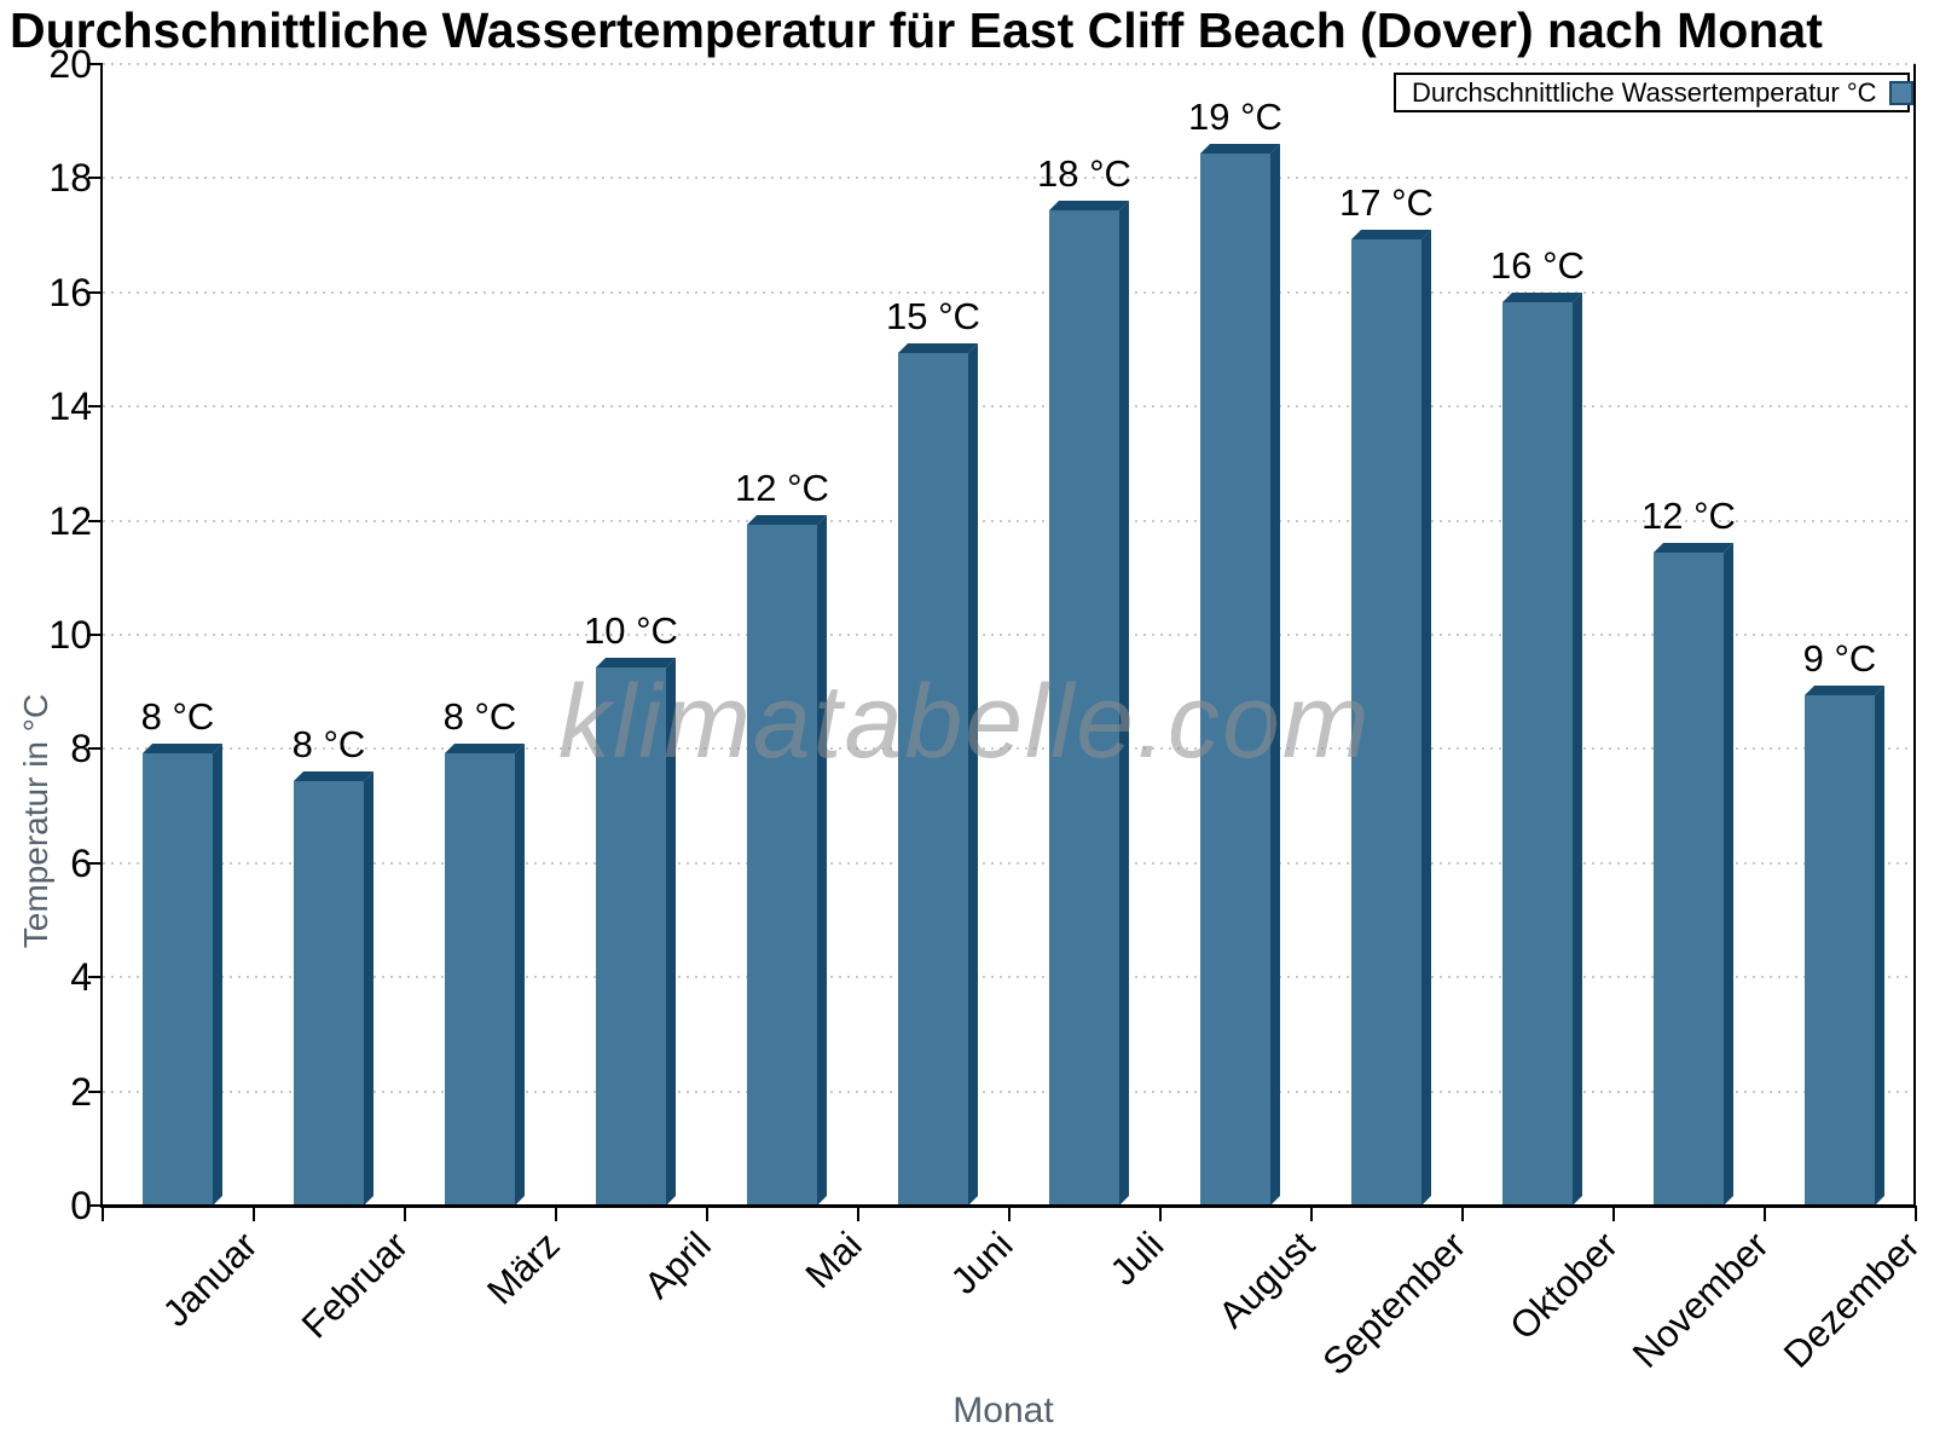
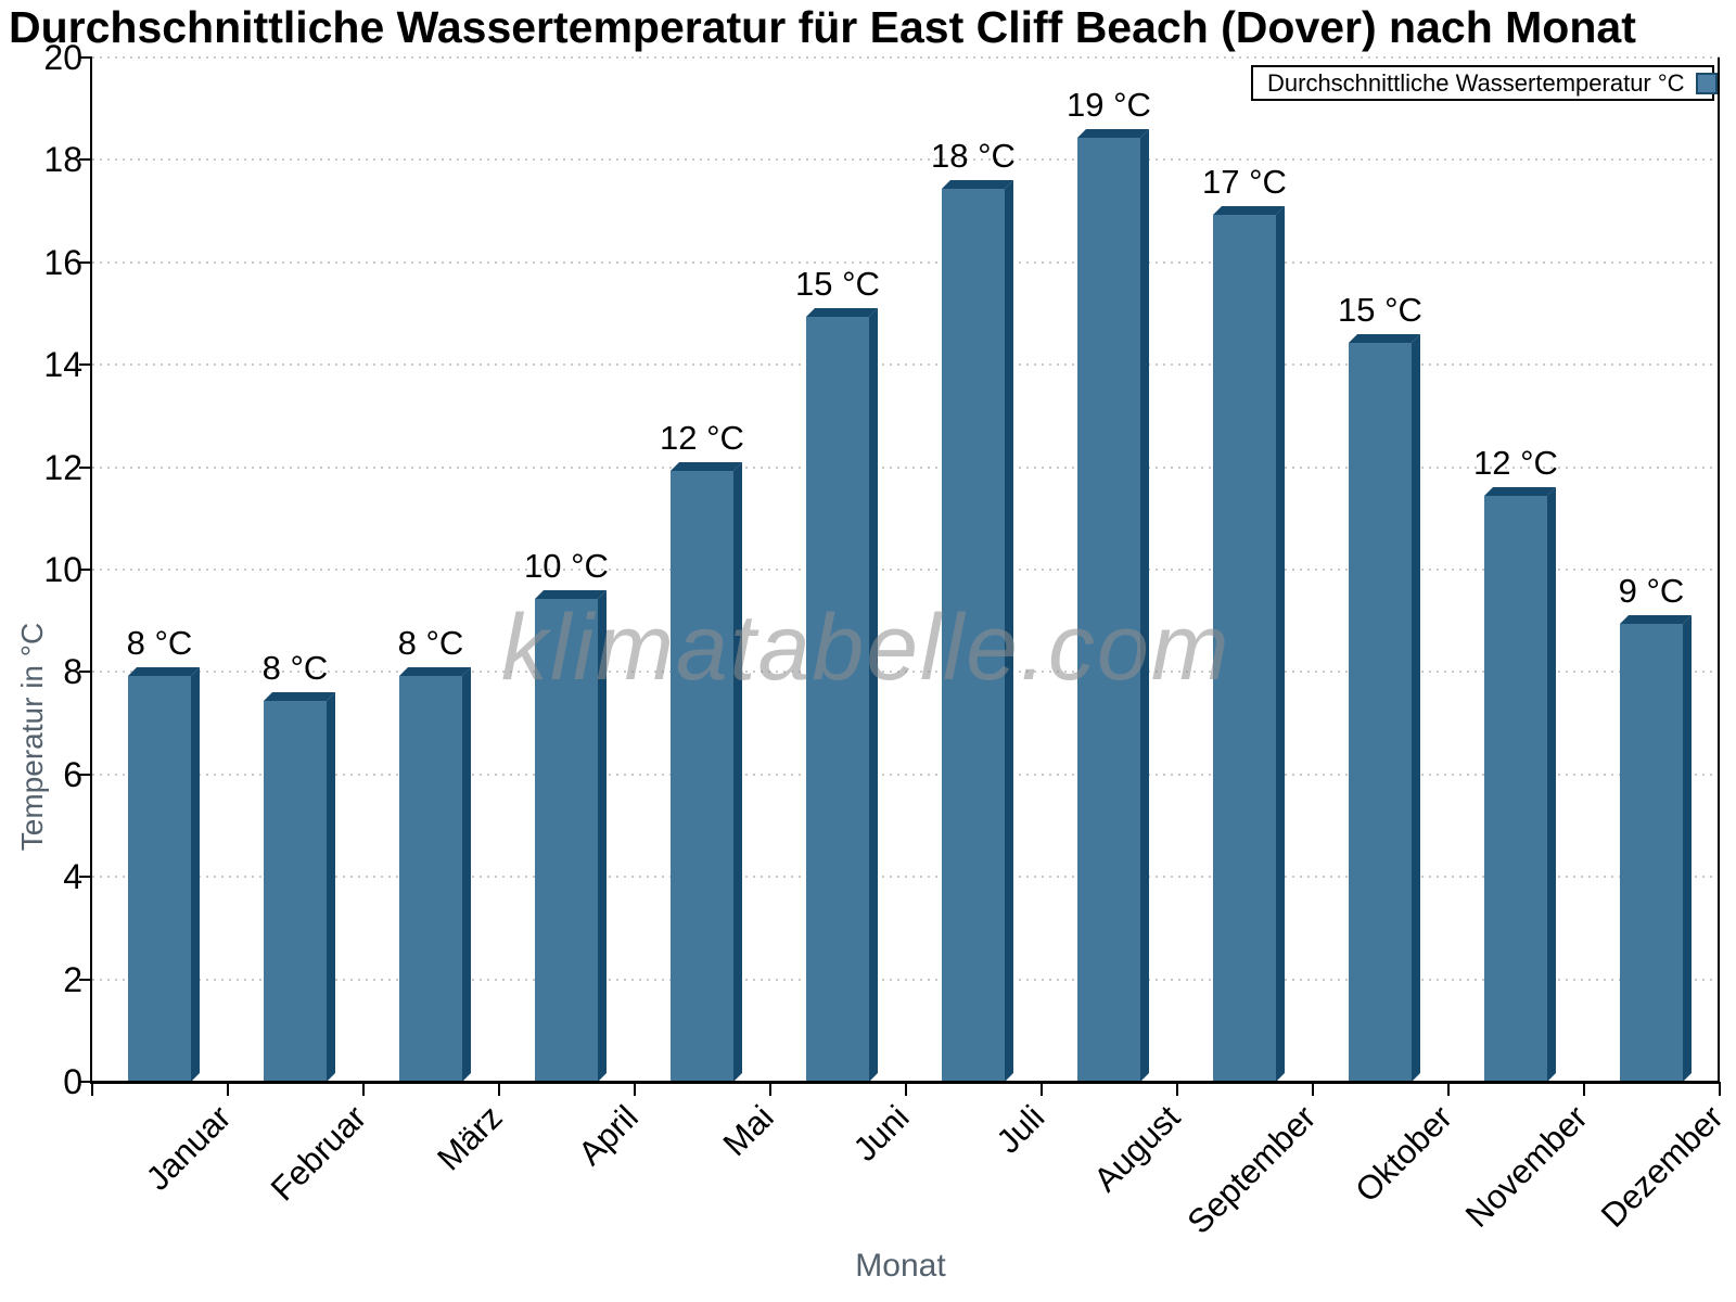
Oktober: 16 -> 15
